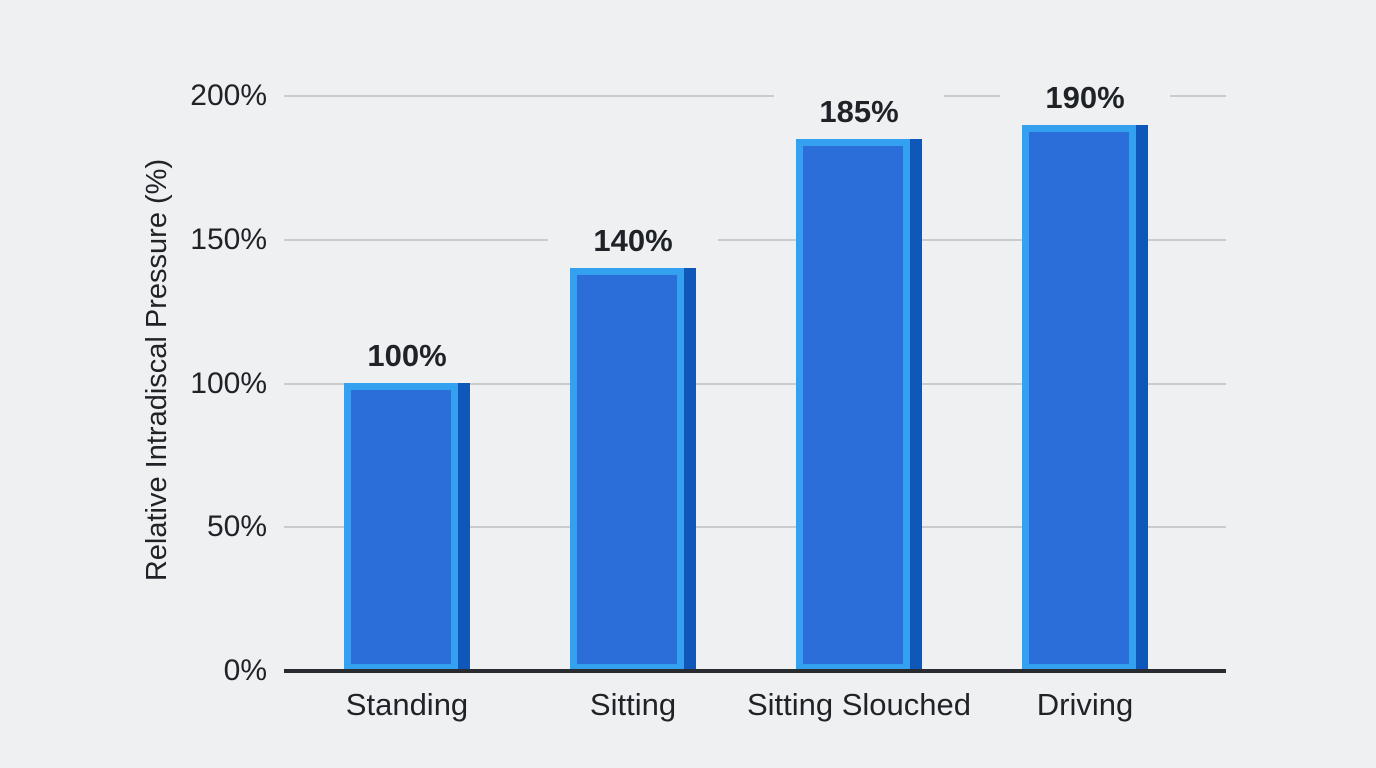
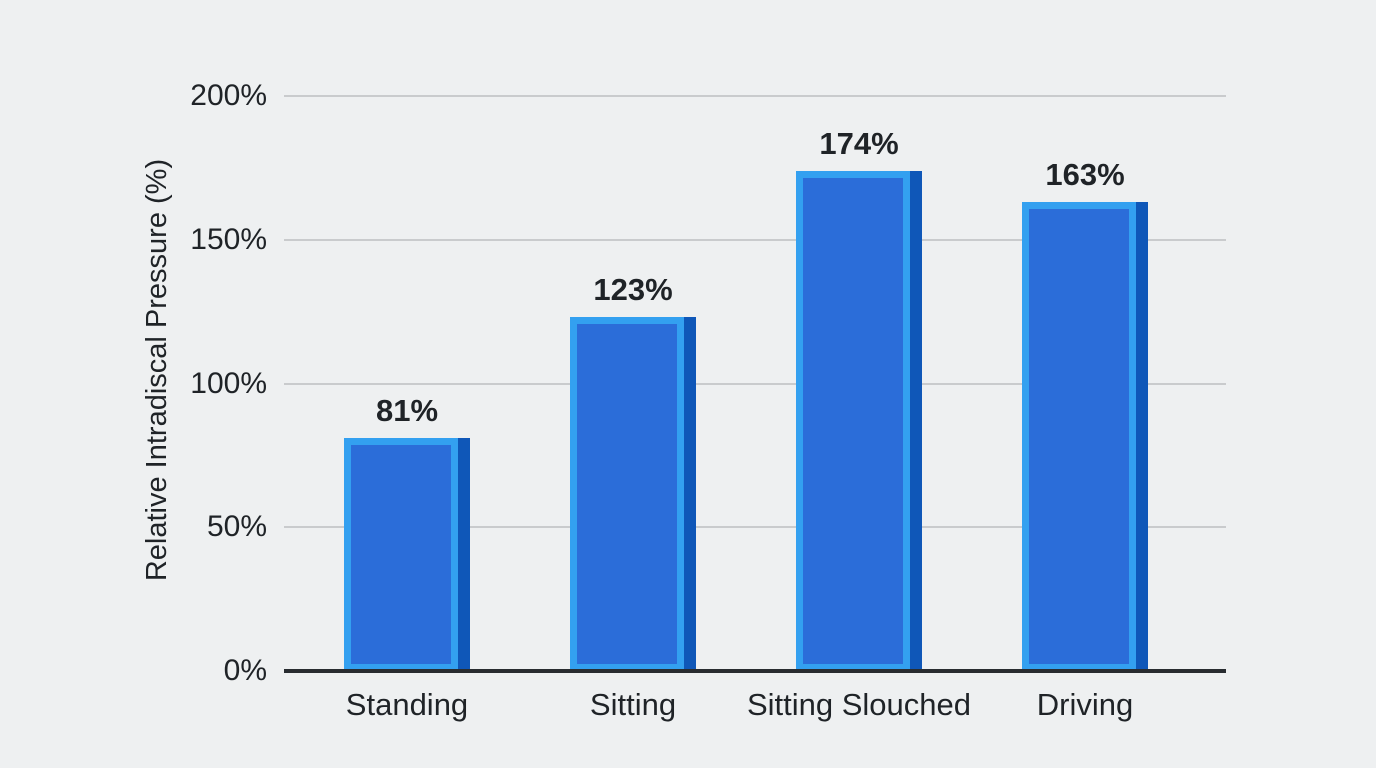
Standing: 100% -> 81%
Sitting: 140% -> 123%
Sitting Slouched: 185% -> 174%
Driving: 190% -> 163%
